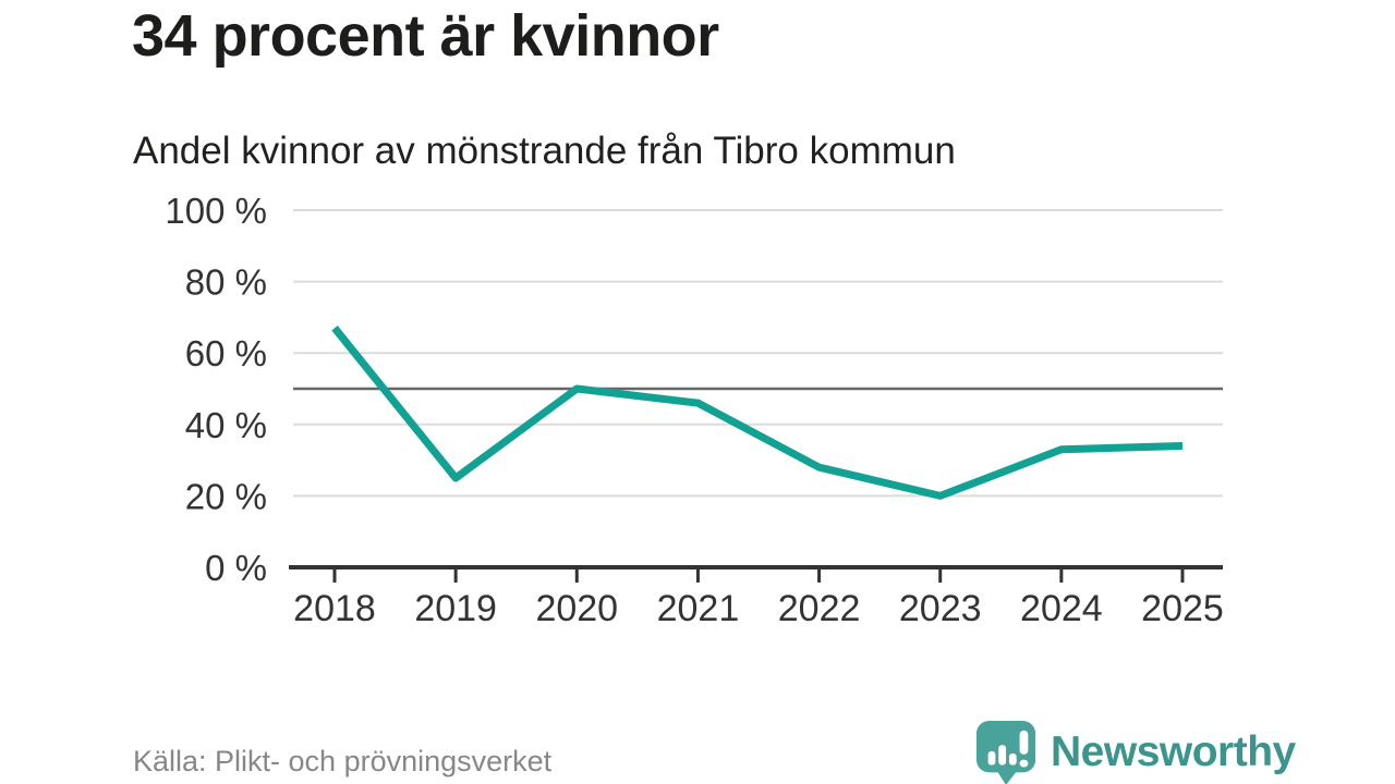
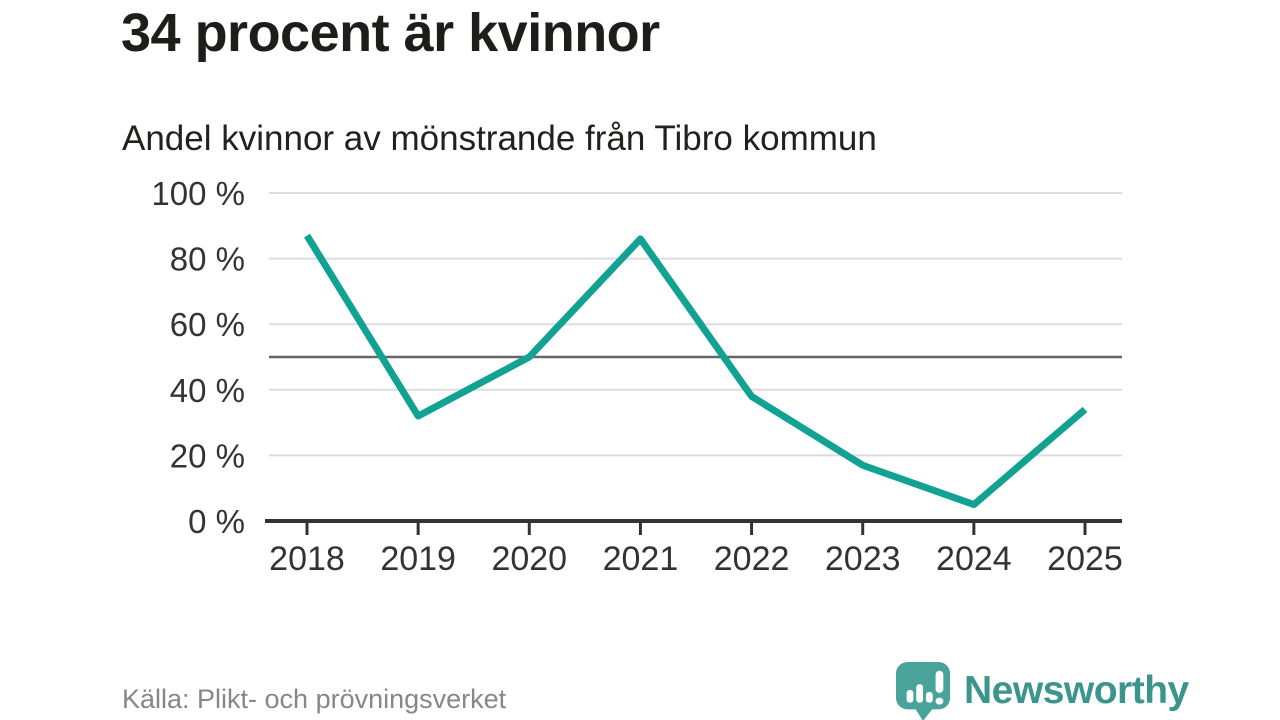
2018: 67% -> 87%
2019: 25% -> 32%
2021: 46% -> 86%
2022: 28% -> 38%
2023: 20% -> 17%
2024: 33% -> 5%
